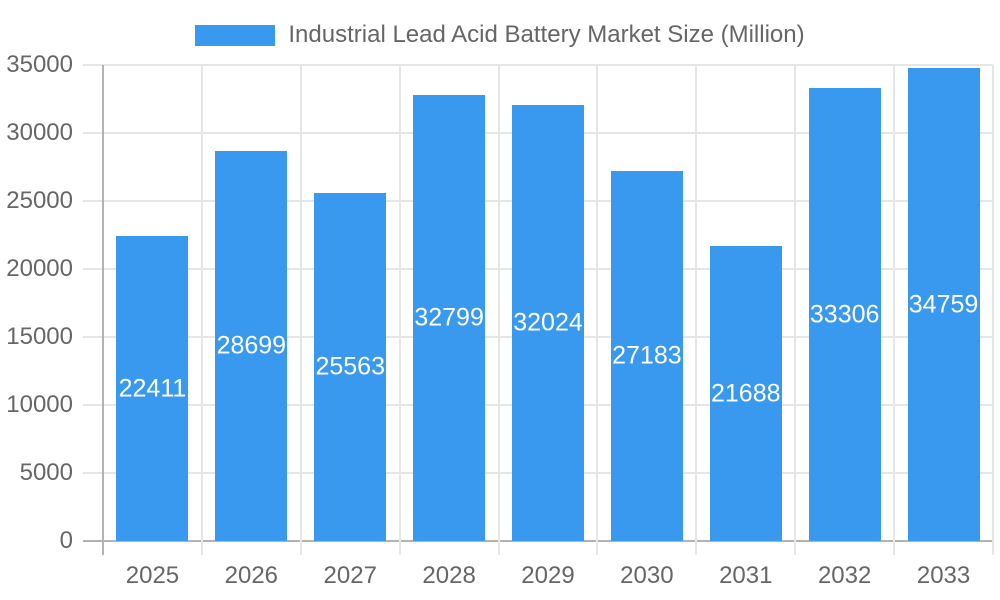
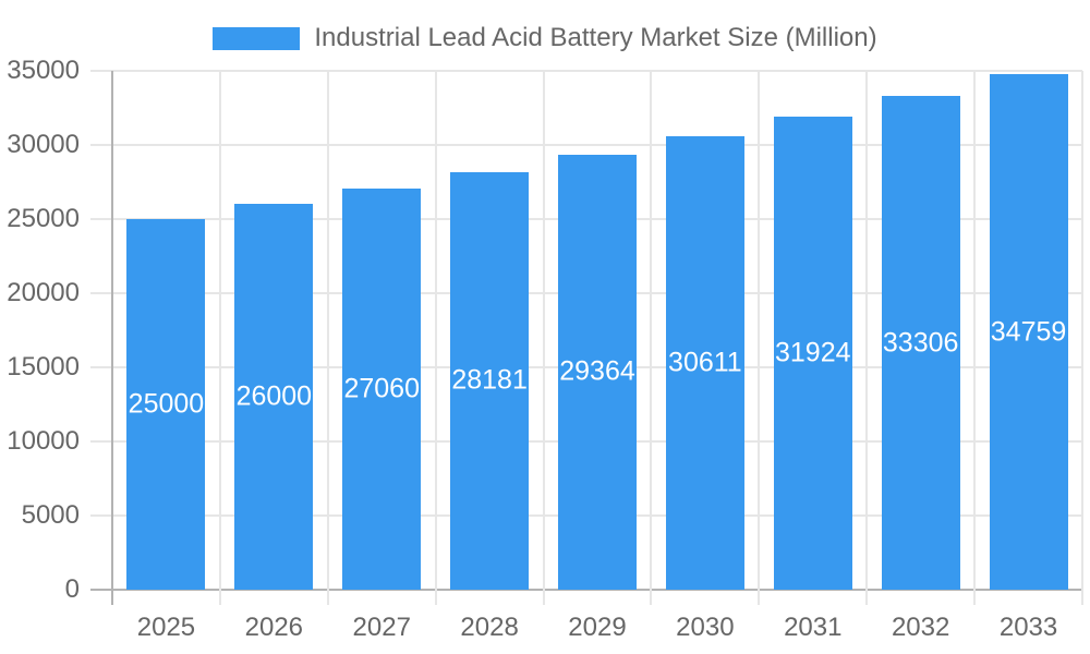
2025: 22411 -> 25000
2026: 28699 -> 26000
2027: 25563 -> 27060
2028: 32799 -> 28181
2029: 32024 -> 29364
2030: 27183 -> 30611
2031: 21688 -> 31924
